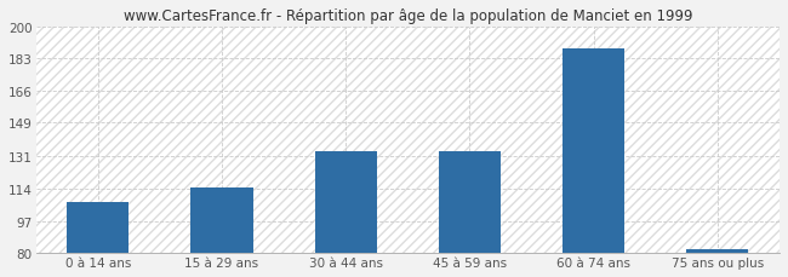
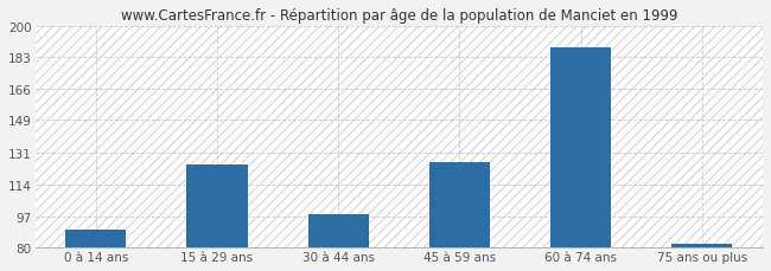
0 à 14 ans: 107 -> 90
15 à 29 ans: 115 -> 125
30 à 44 ans: 134 -> 98
45 à 59 ans: 134 -> 126
